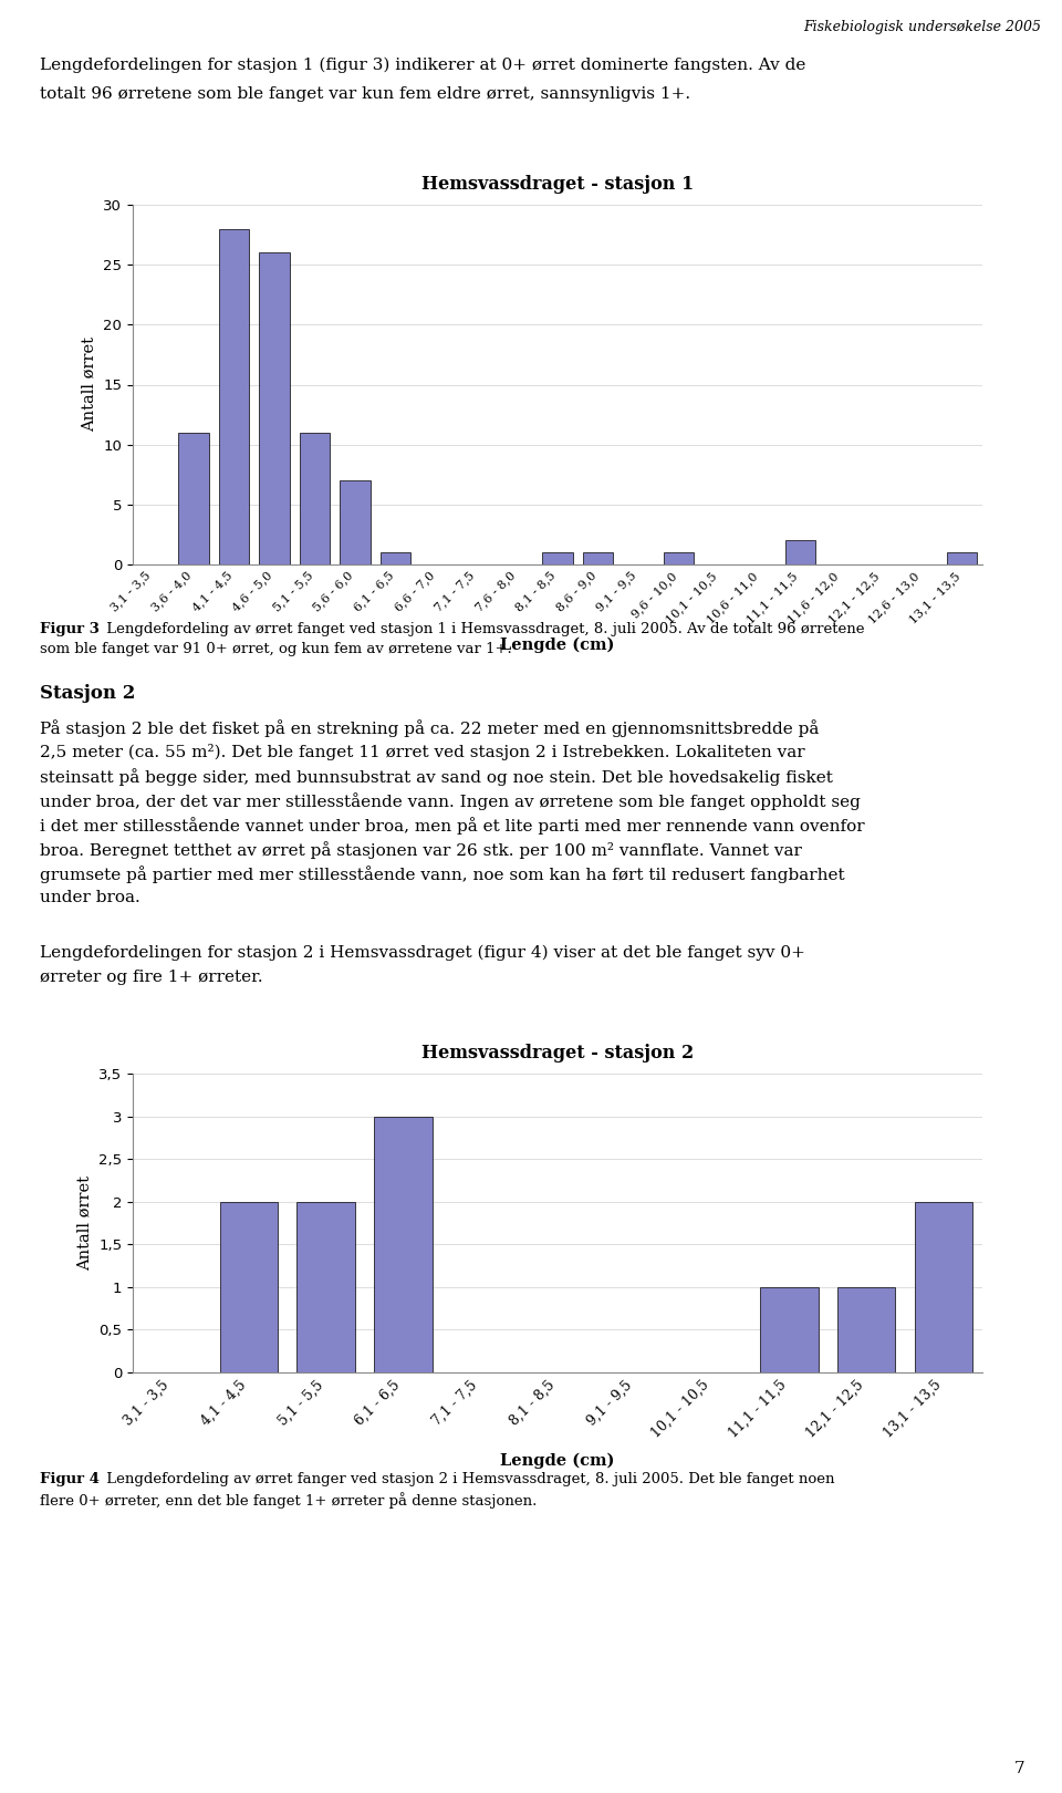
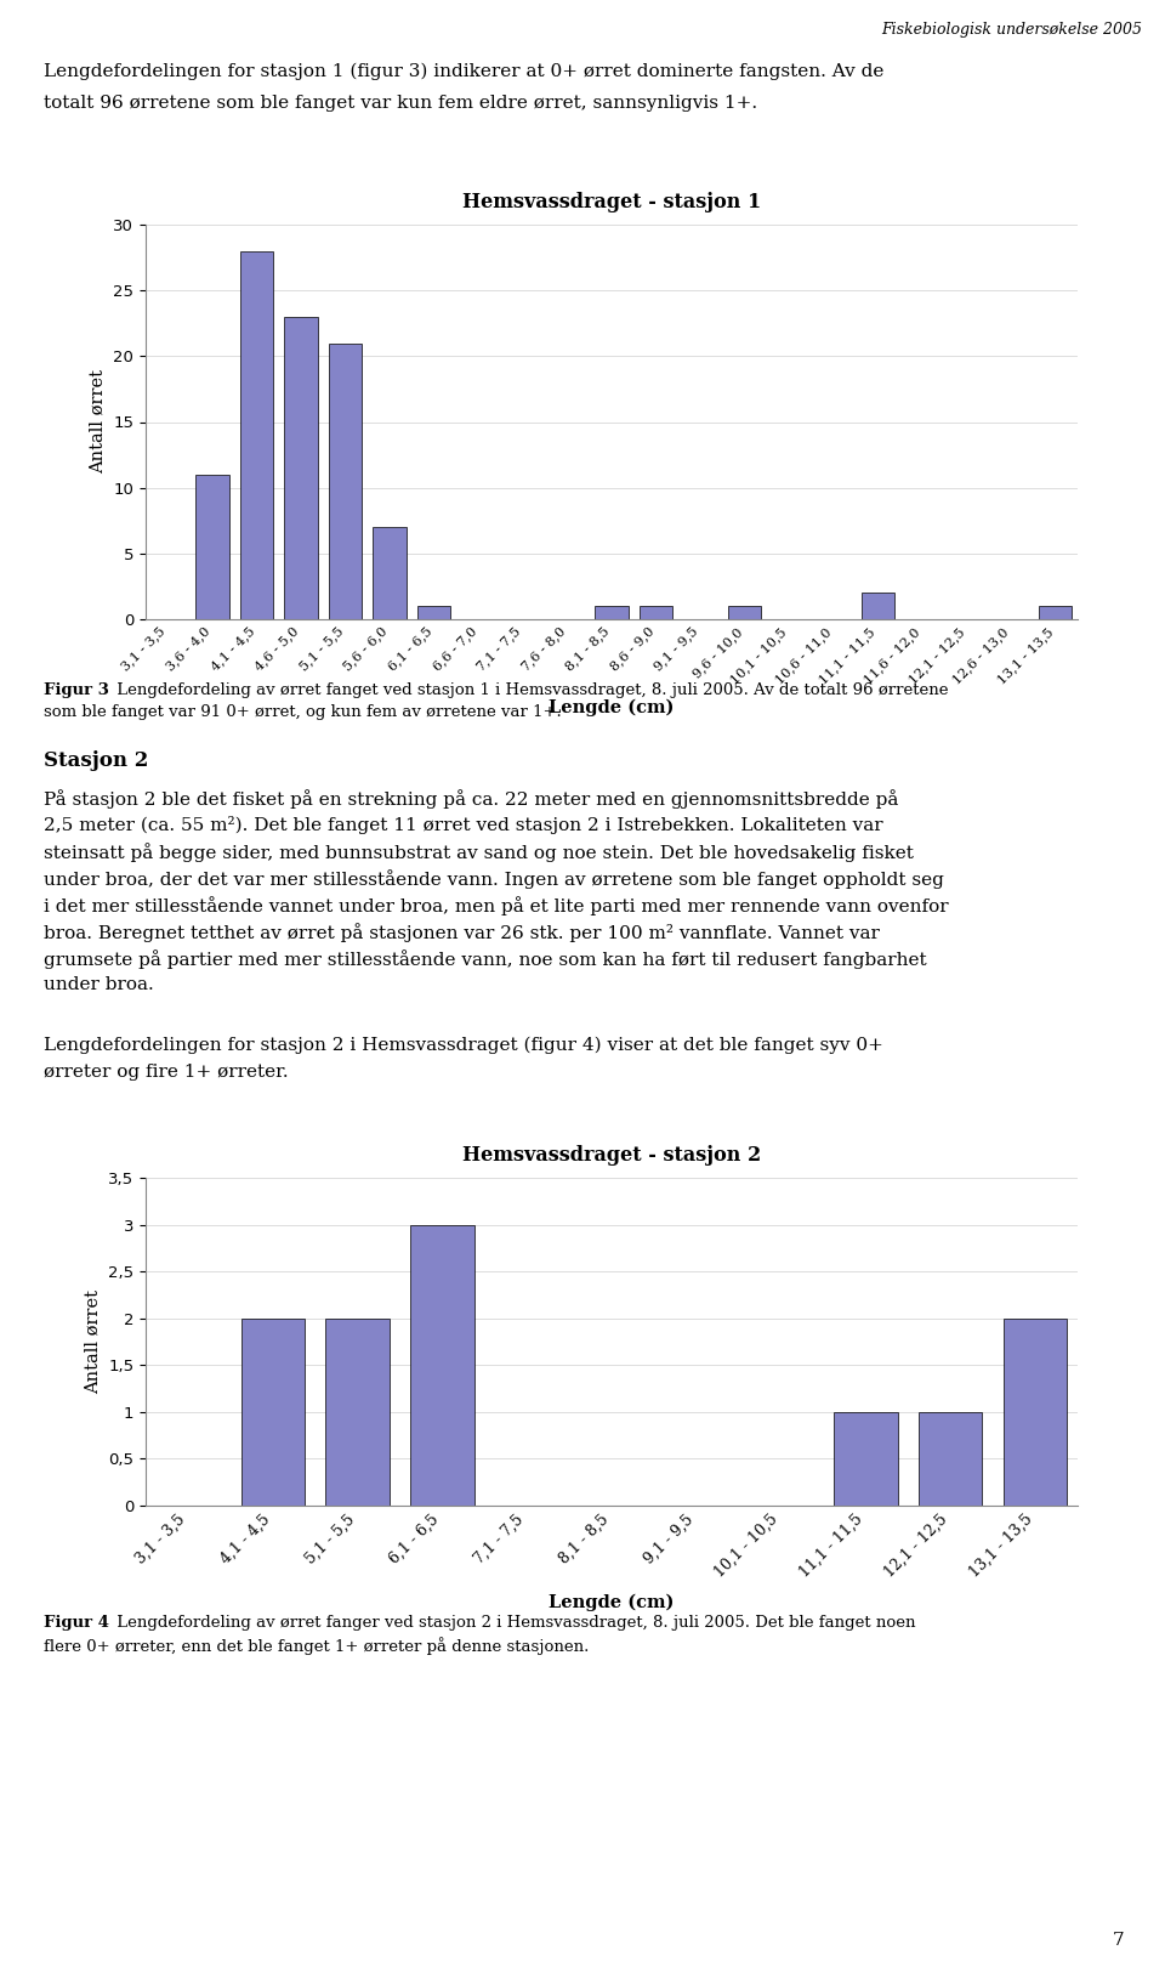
Hemsvassdraget - stasjon 1/4,6 - 5,0: 26 -> 23
Hemsvassdraget - stasjon 1/5,1 - 5,5: 11 -> 21
